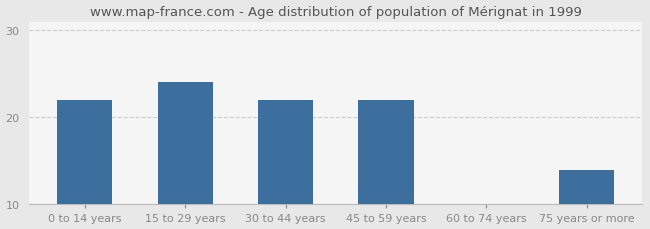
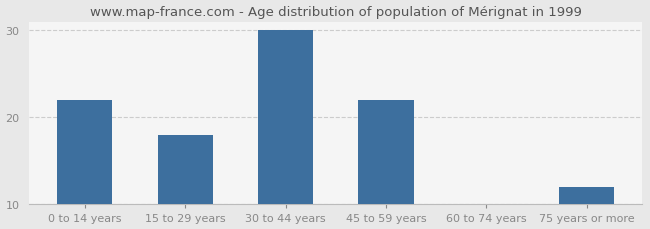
15 to 29 years: 24 -> 18
30 to 44 years: 22 -> 30
75 years or more: 14 -> 12
